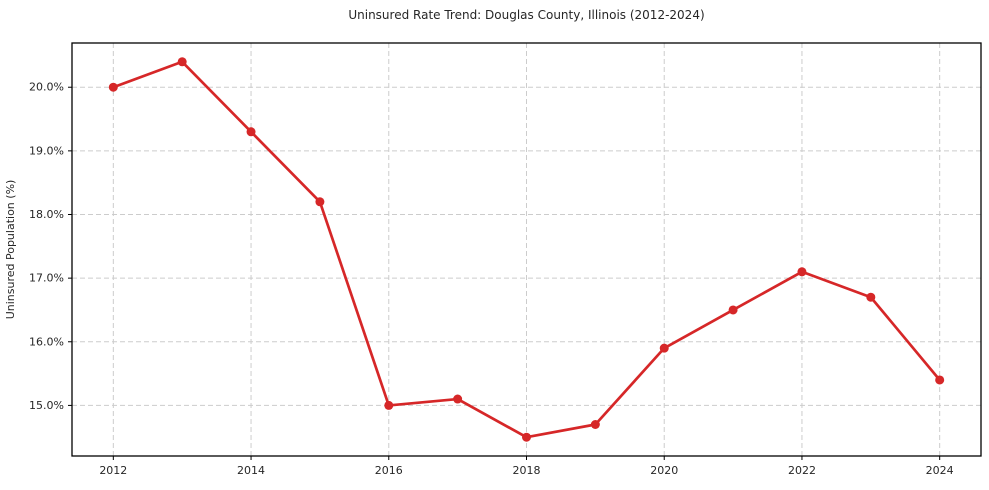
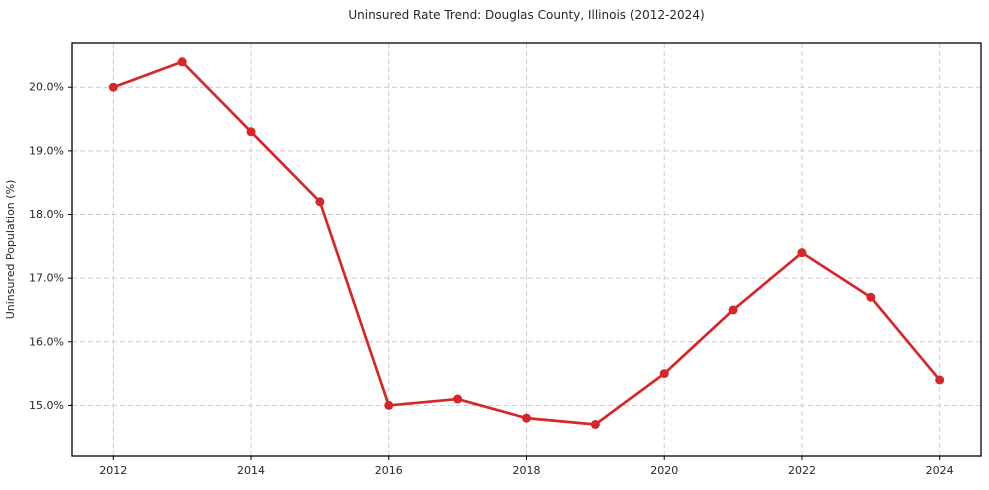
2018: 14.5% -> 14.8%
2020: 15.9% -> 15.5%
2022: 17.1% -> 17.4%
